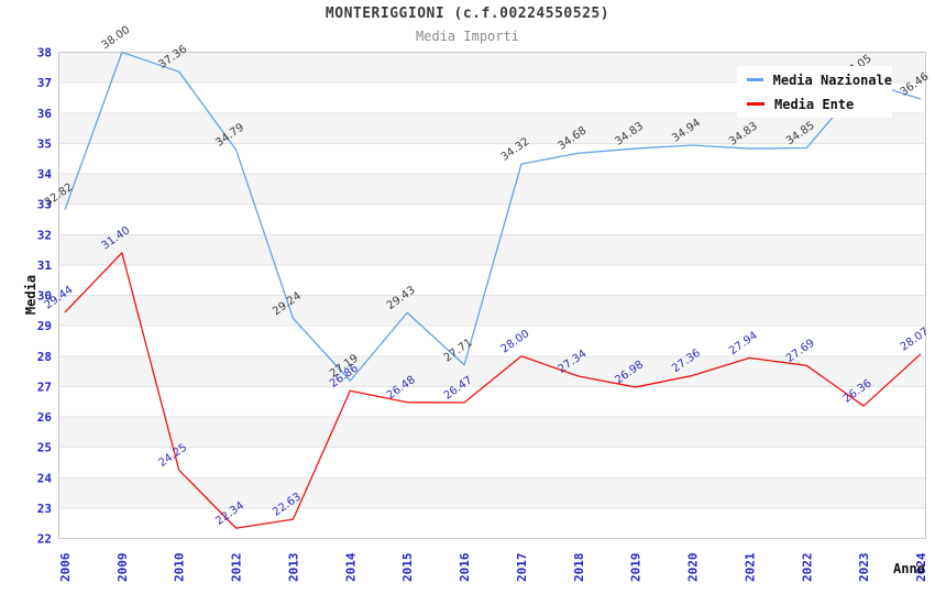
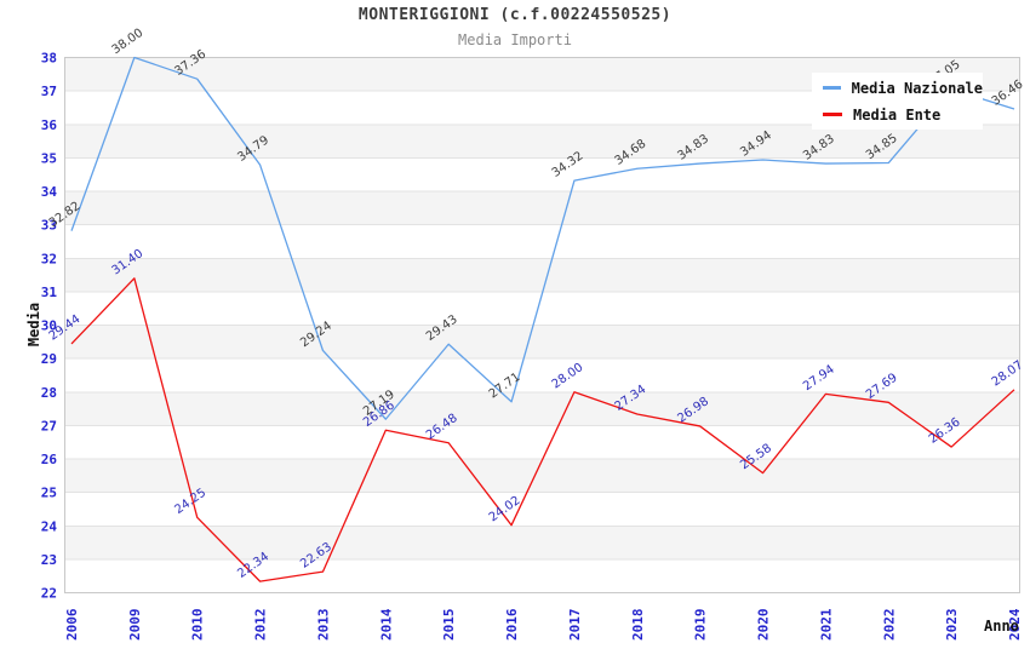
Media Ente/2016: 26.47 -> 24.02
Media Ente/2020: 27.36 -> 25.58
